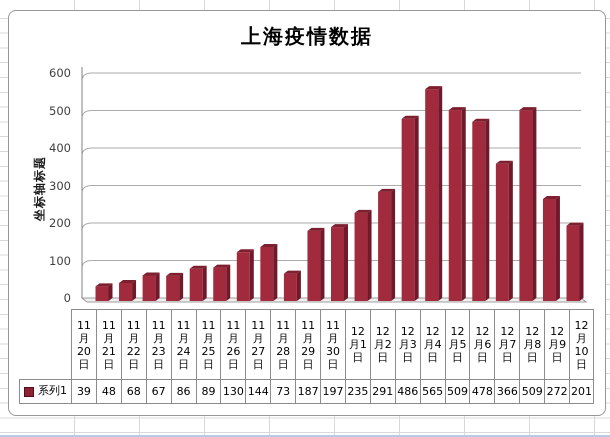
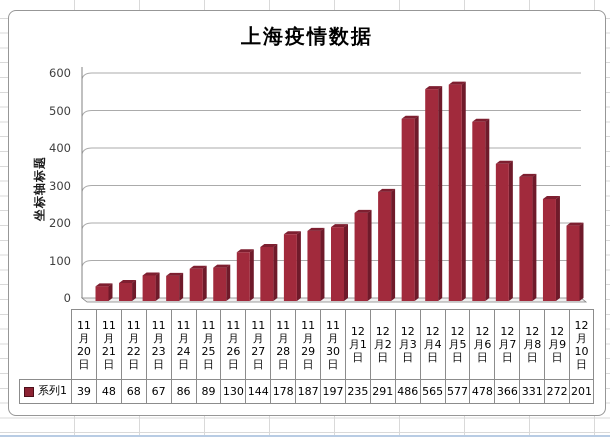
11月28日: 73 -> 178
12月5日: 509 -> 577
12月8日: 509 -> 331
